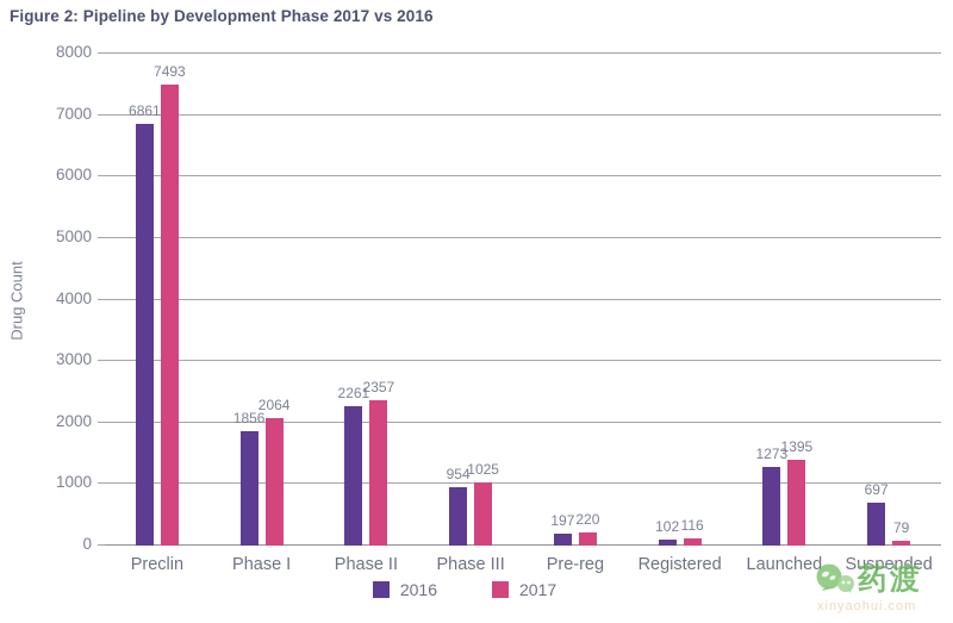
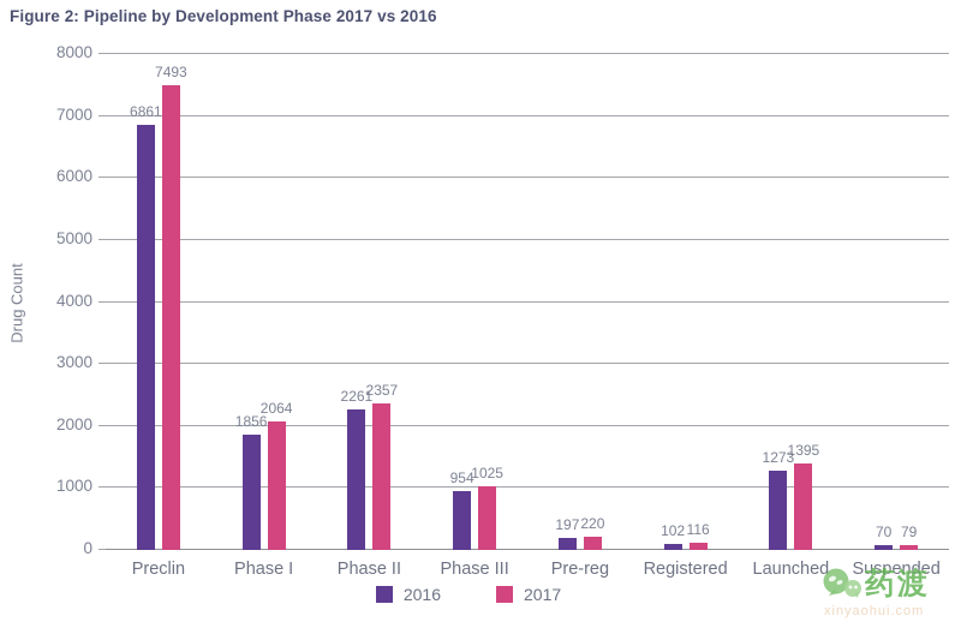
2016/Suspended: 697 -> 70
